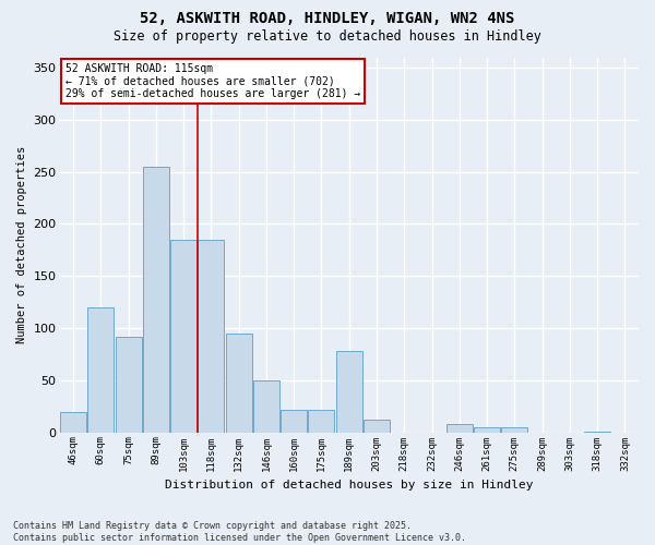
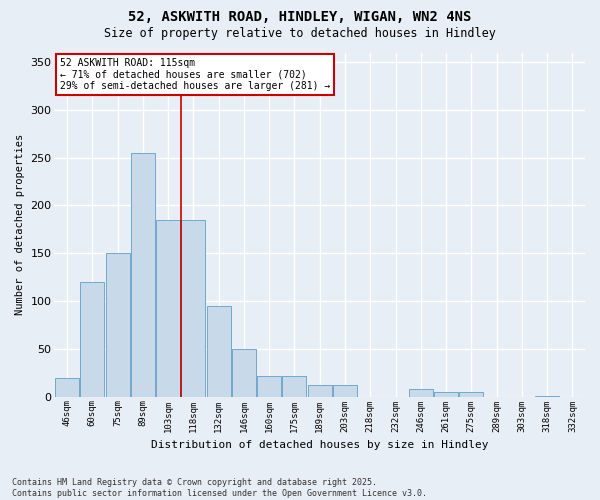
75sqm: 92 -> 150
189sqm: 78 -> 12
